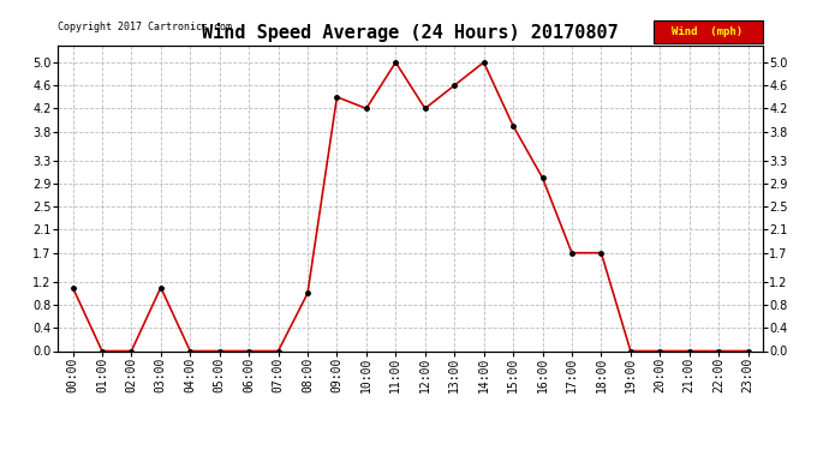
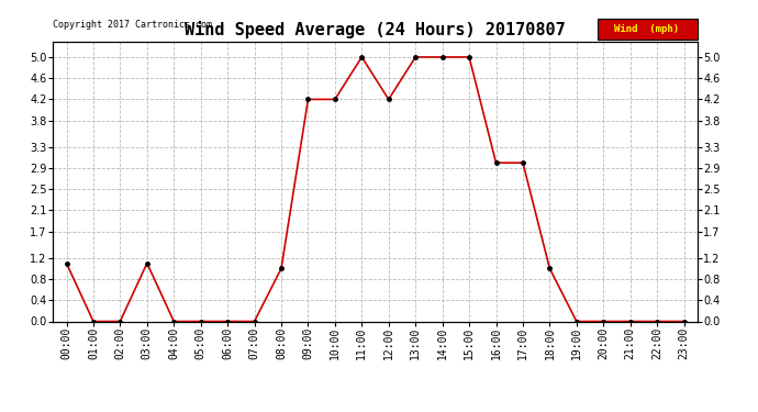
09:00: 4.4 -> 4.2
13:00: 4.6 -> 5.0
15:00: 3.9 -> 5.0
17:00: 1.7 -> 3.0
18:00: 1.7 -> 1.0
